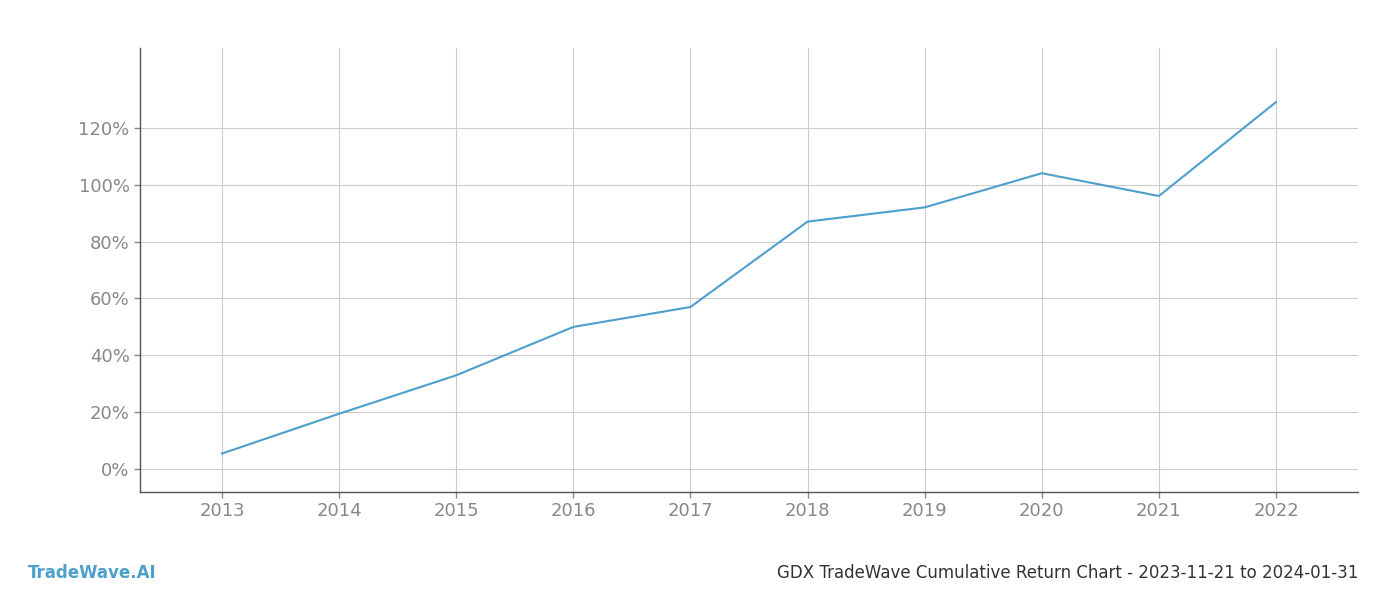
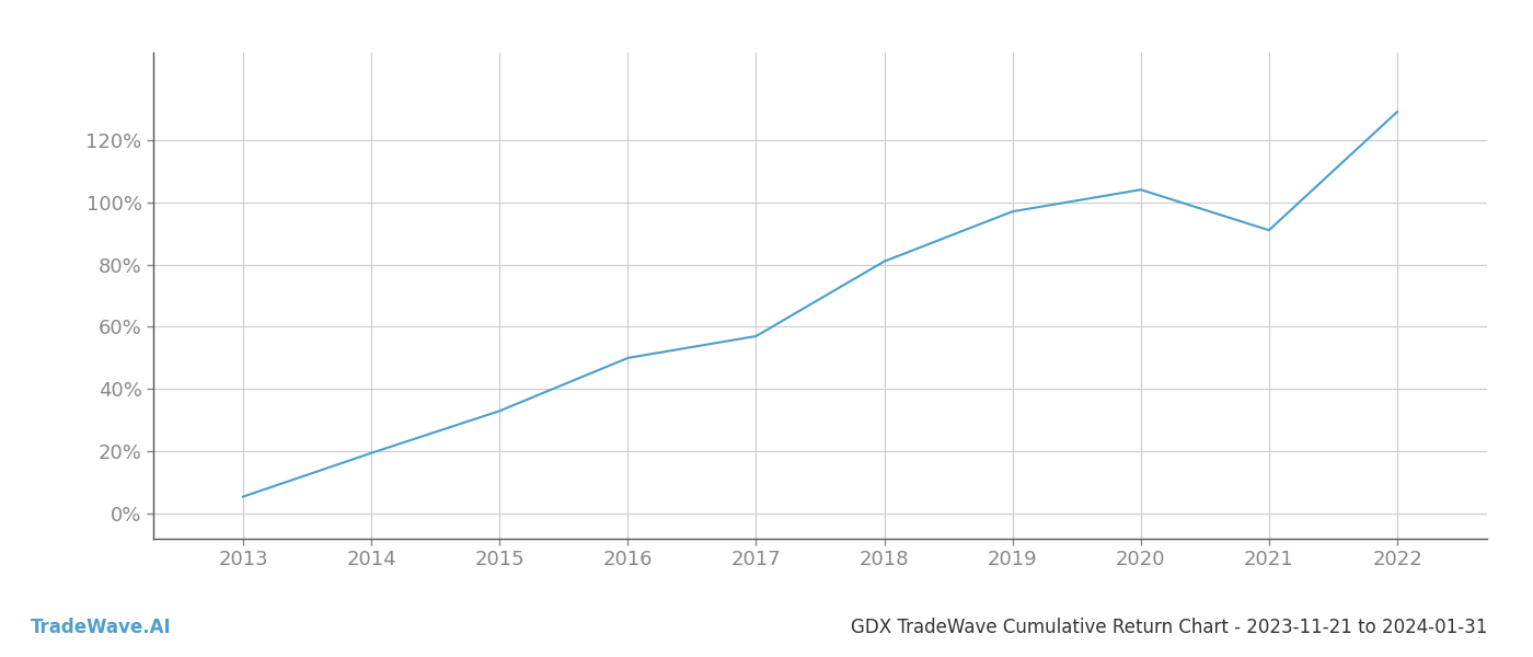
2018: 87.0% -> 81.0%
2019: 92.0% -> 97.0%
2021: 96.0% -> 91.0%
